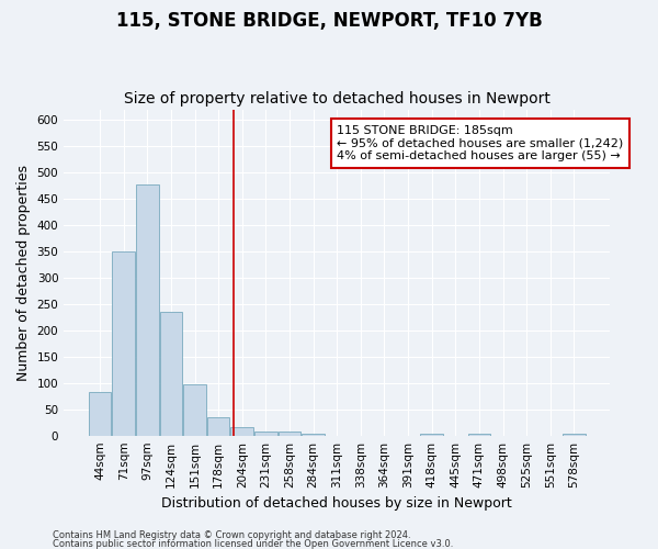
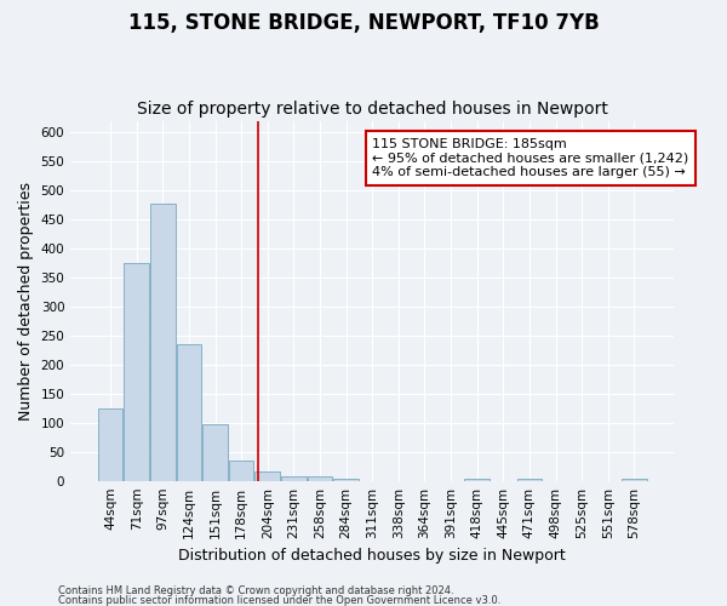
44sqm: 82 -> 125
71sqm: 350 -> 375
